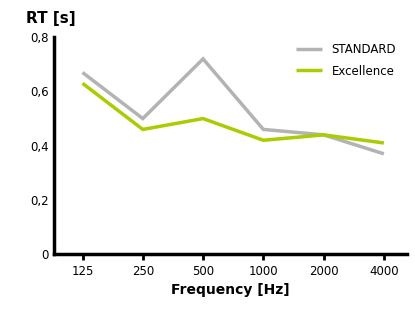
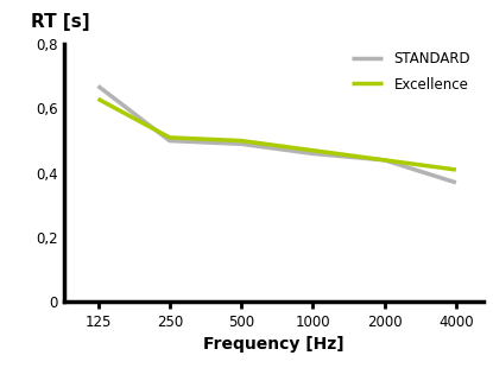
Excellence/250: 0,46 -> 0,51
STANDARD/500: 0,72 -> 0,49
Excellence/1000: 0,42 -> 0,47
